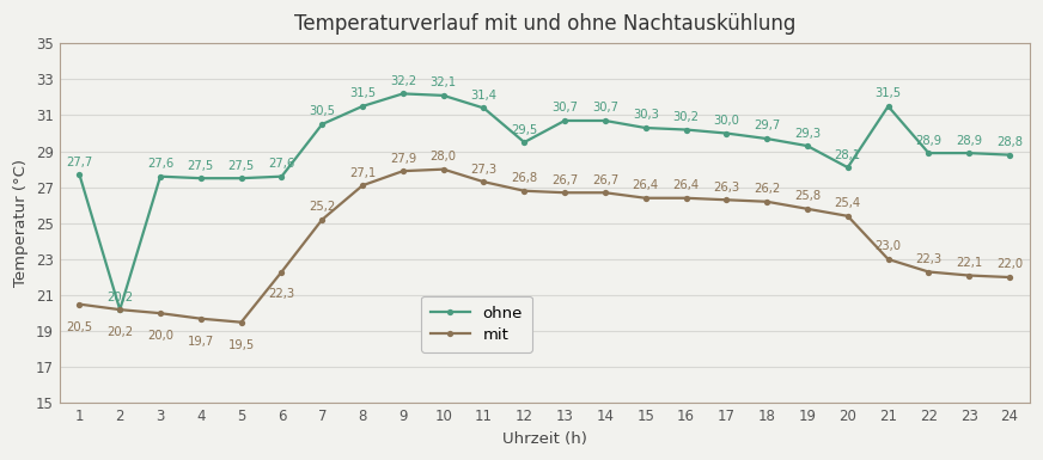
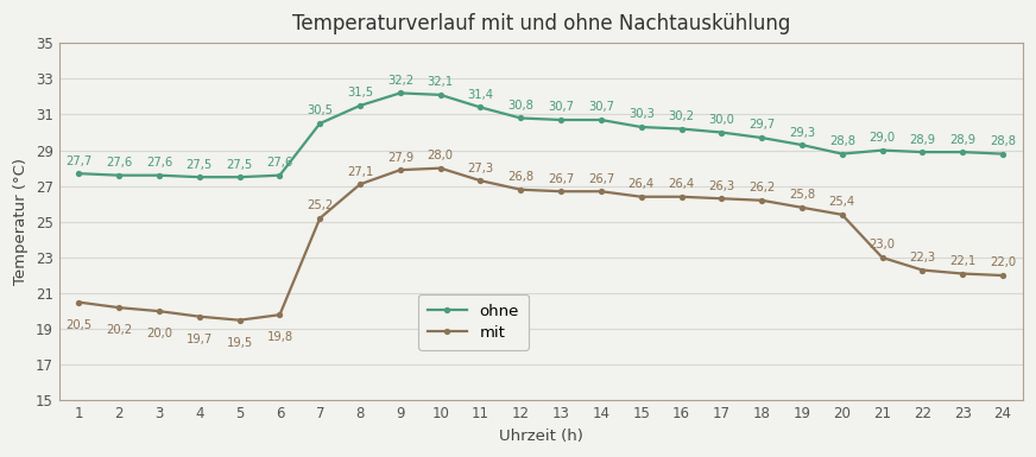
ohne/2: 20,2 -> 27,6
mit/6: 22,3 -> 19,8
ohne/12: 29,5 -> 30,8
ohne/20: 28,1 -> 28,8
ohne/21: 31,5 -> 29,0
